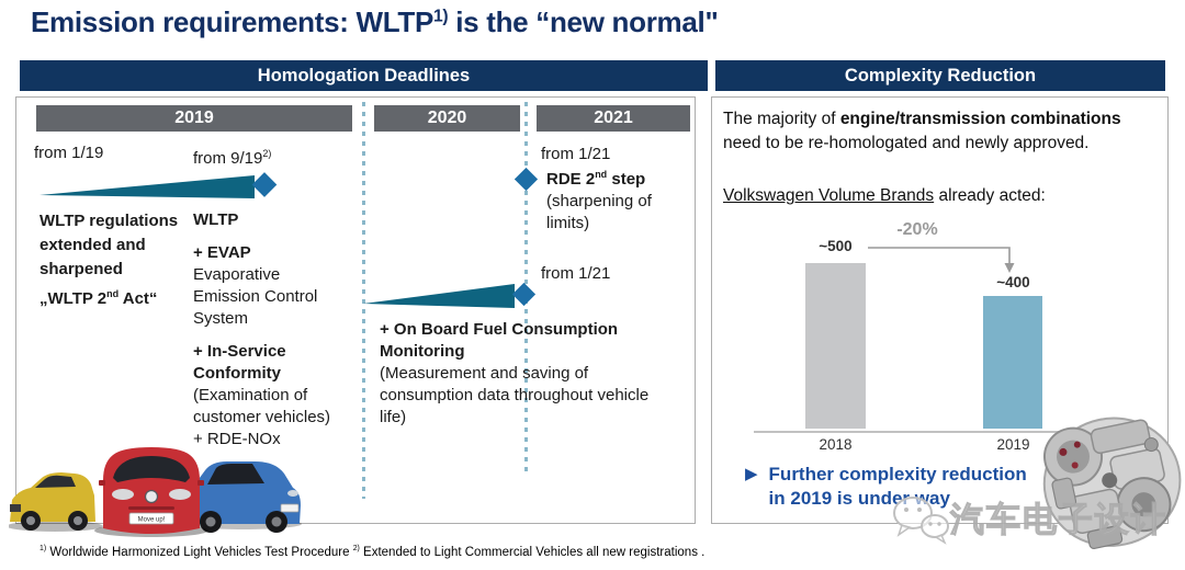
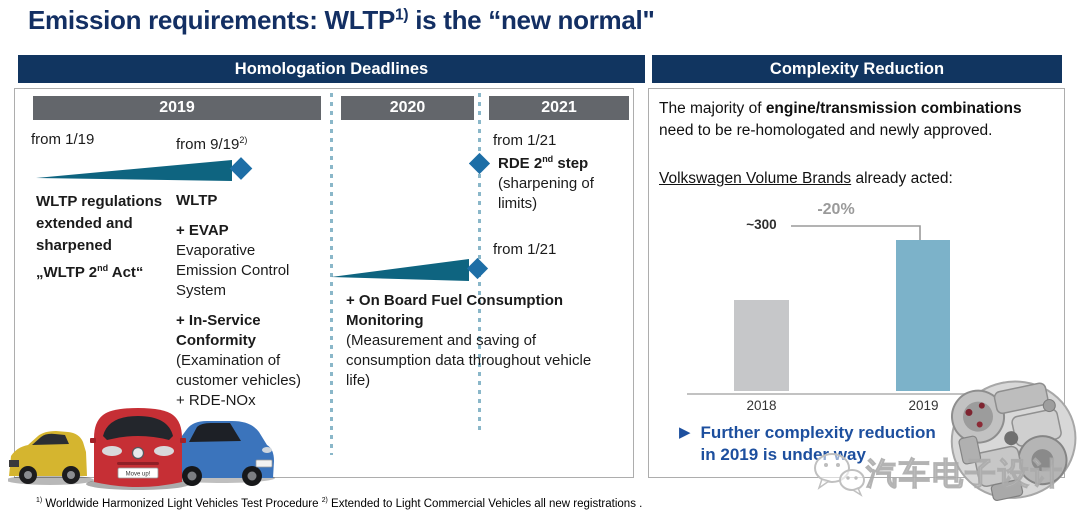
2018: 500 -> 300
2019: 400 -> 500
